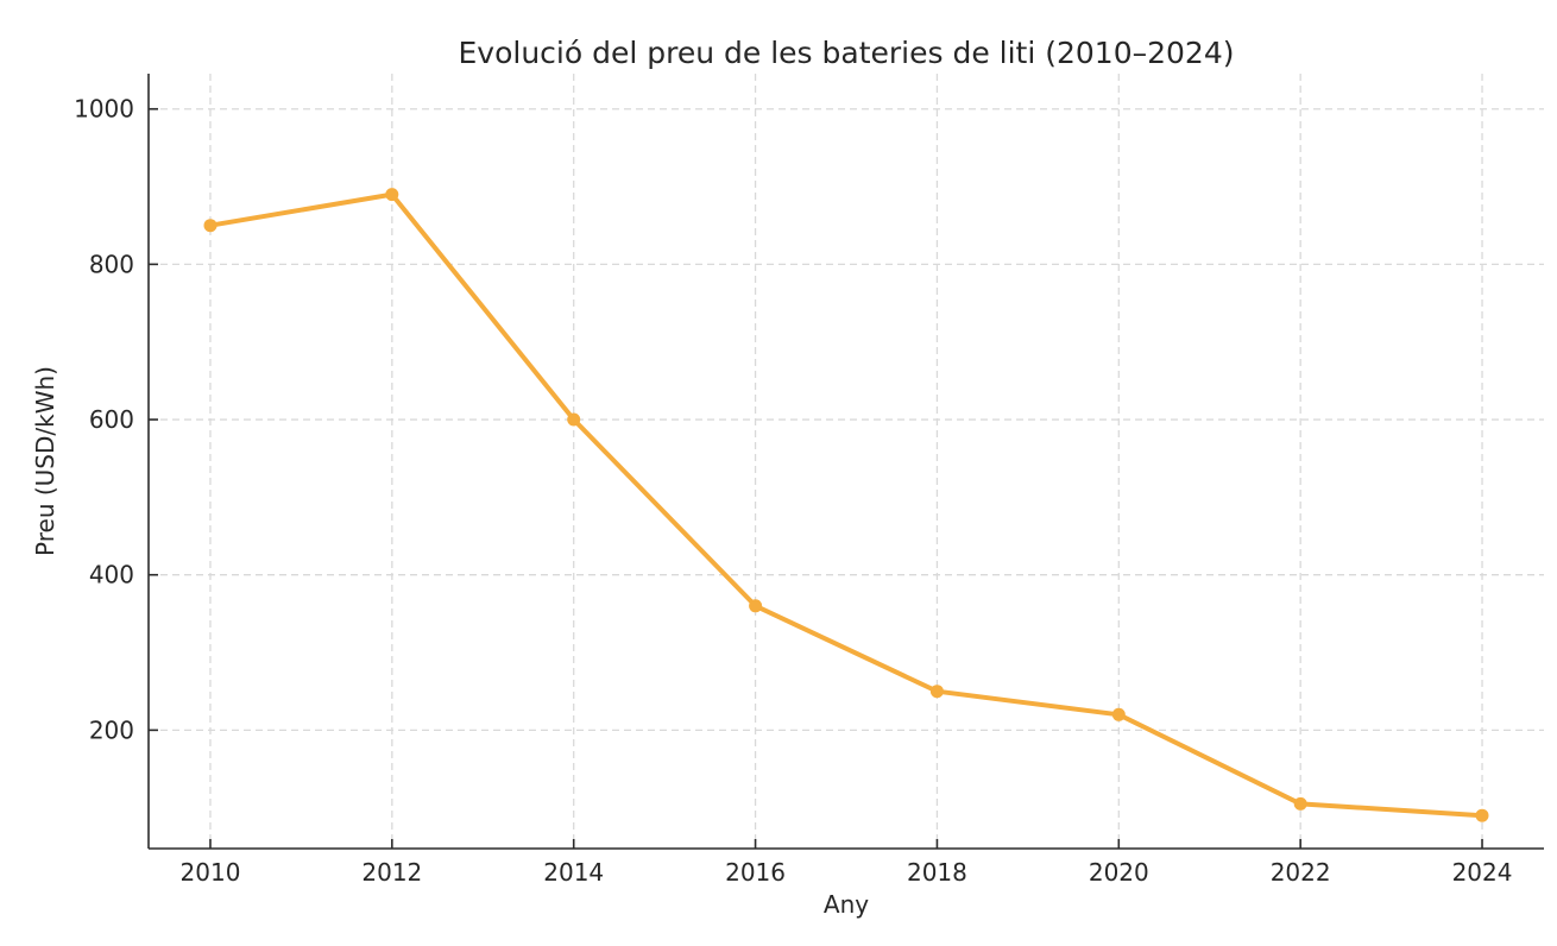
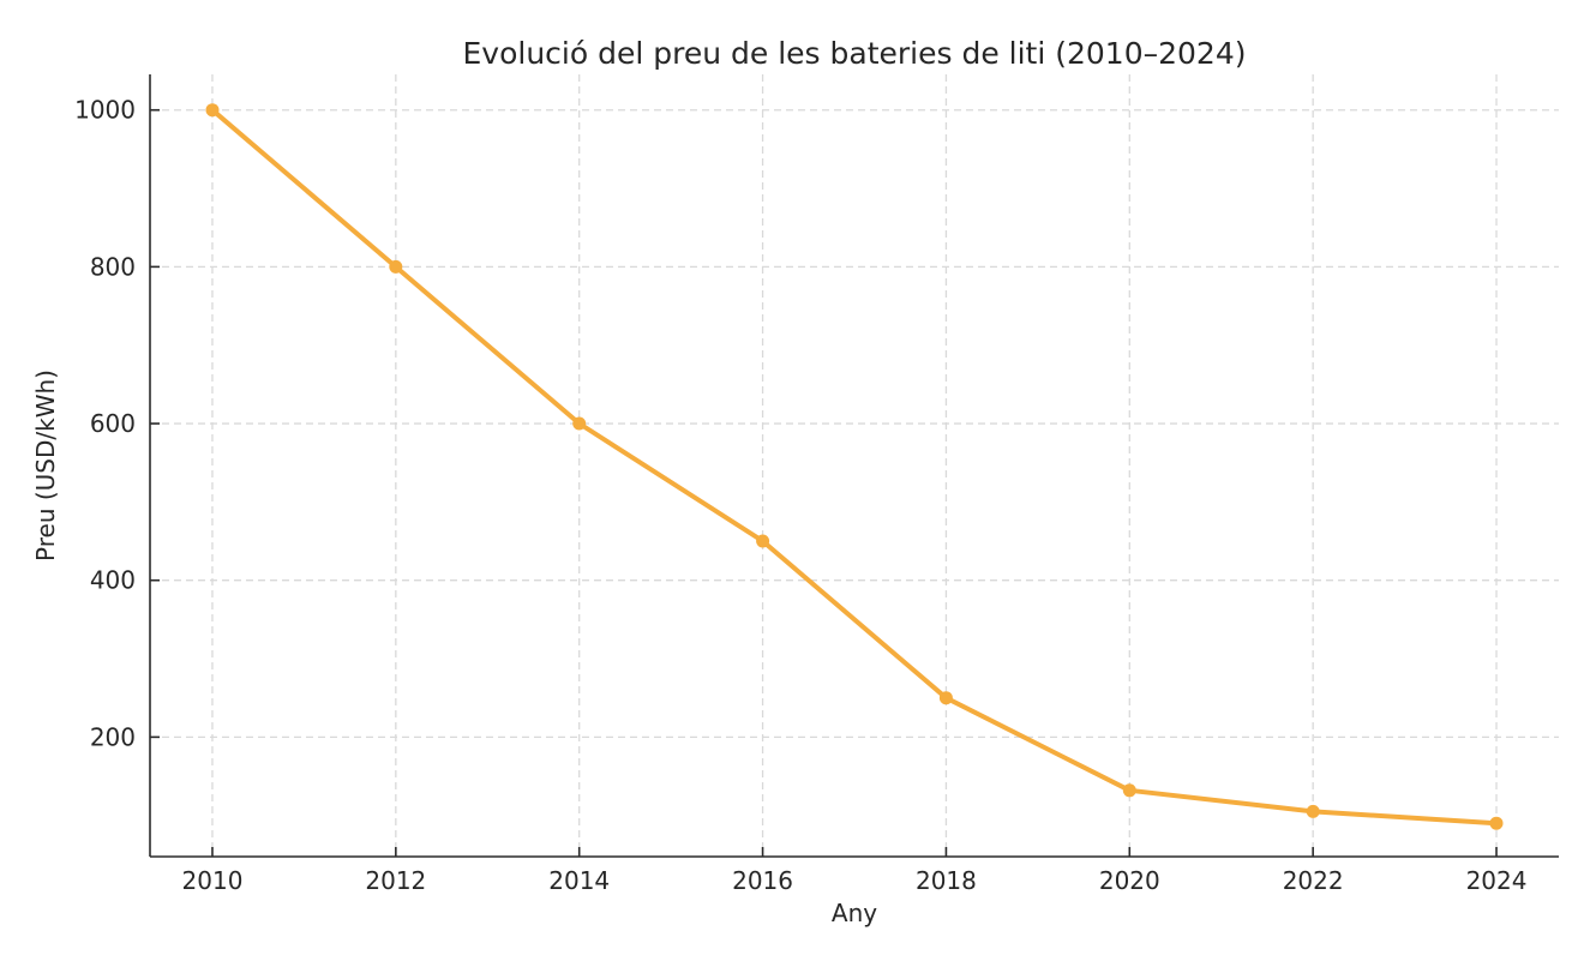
2010: 850 -> 1000
2012: 890 -> 800
2016: 360 -> 450
2020: 220 -> 130
